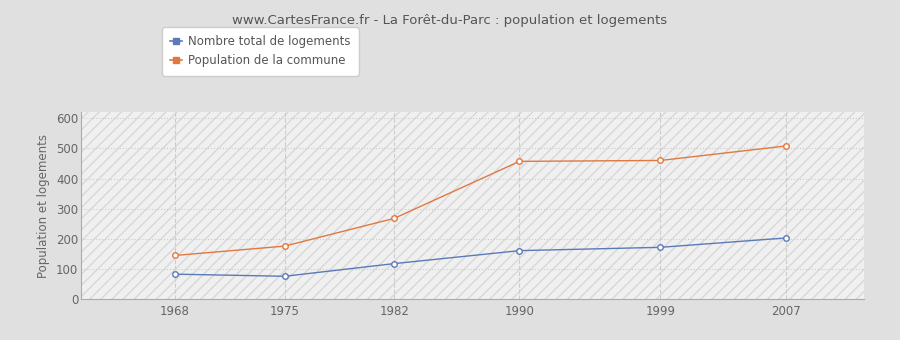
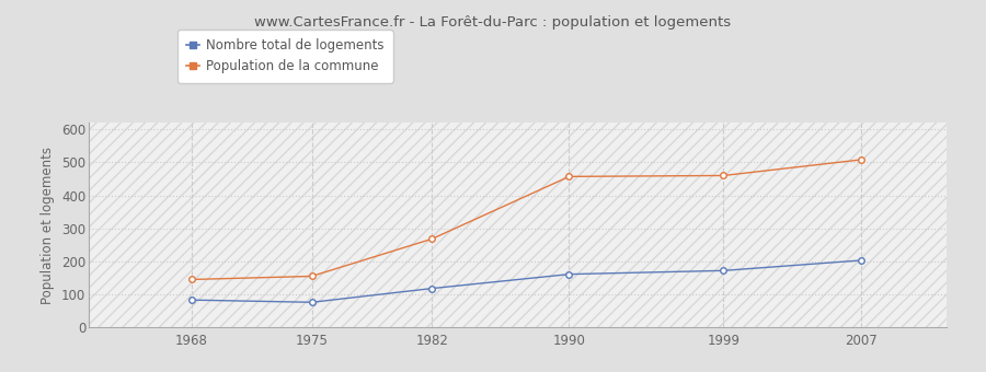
Population de la commune/1975: 176 -> 155
